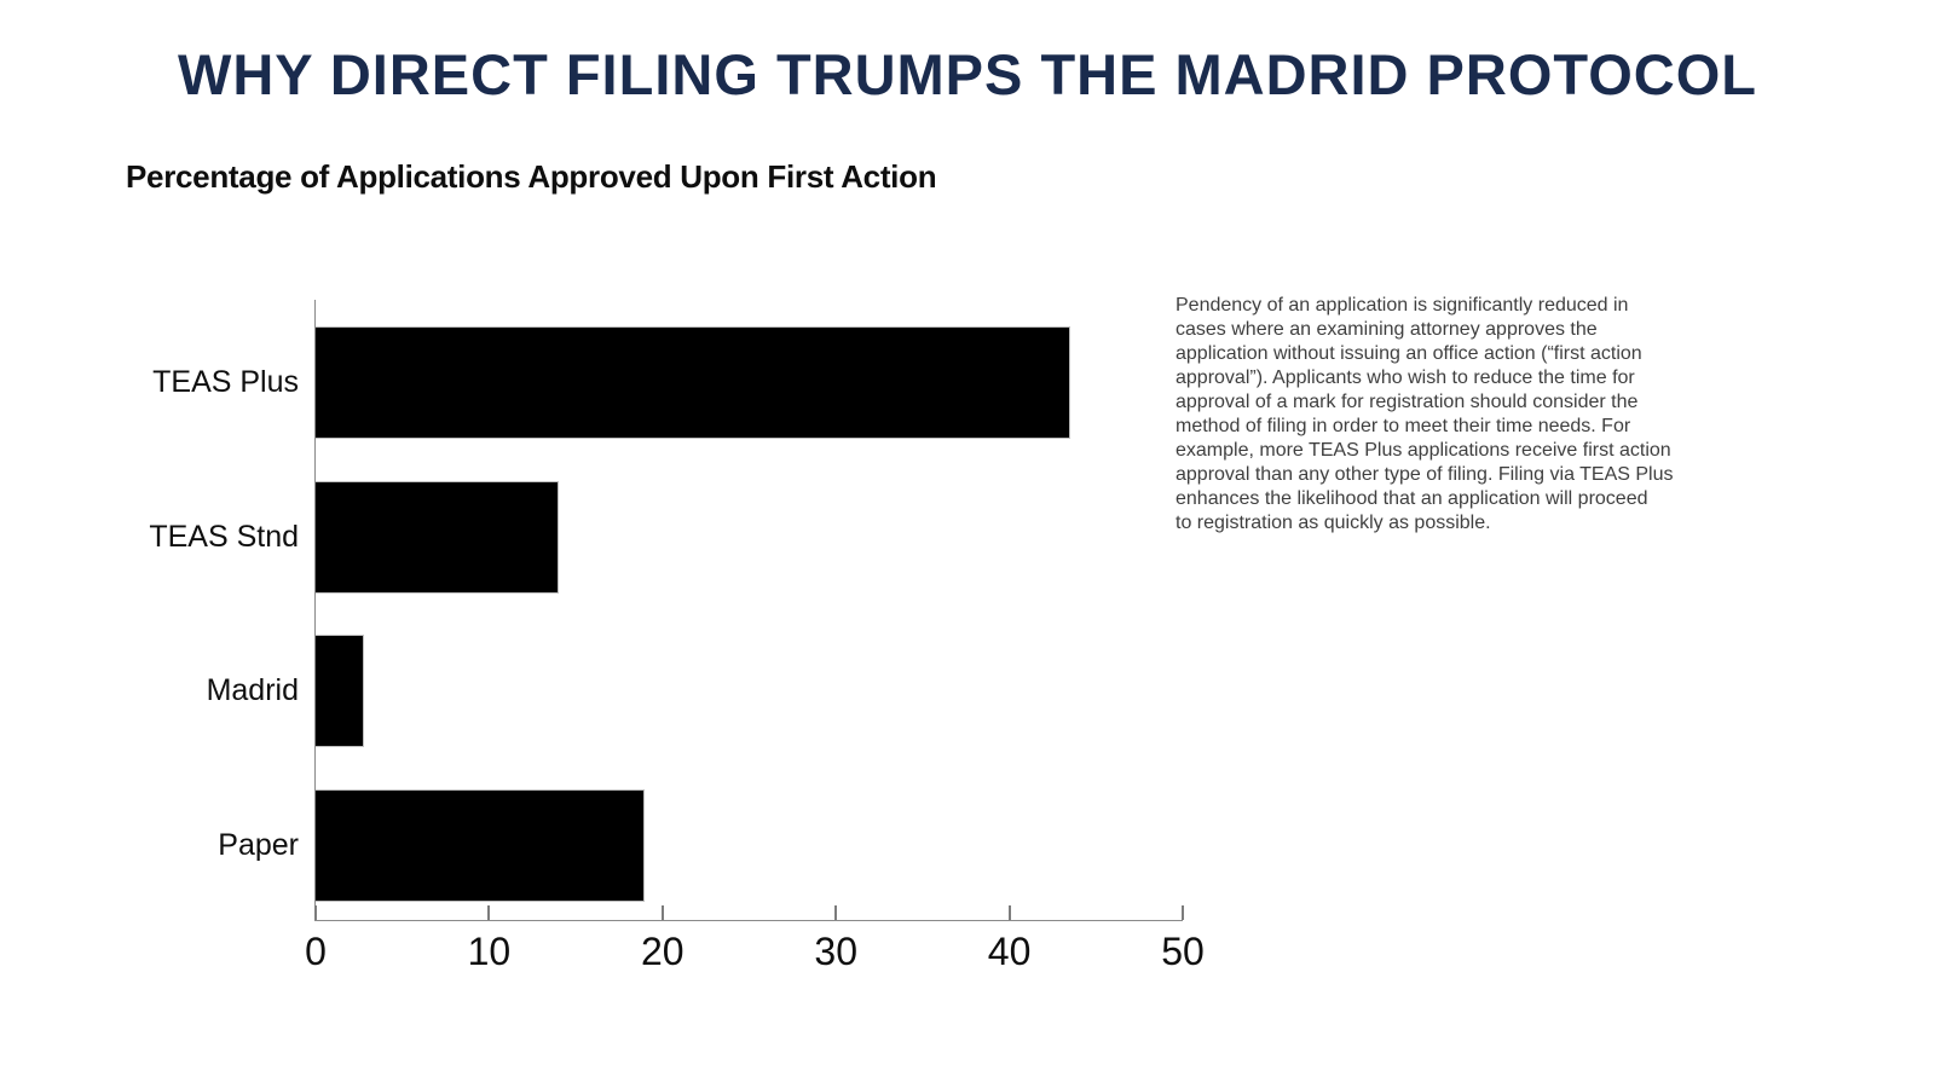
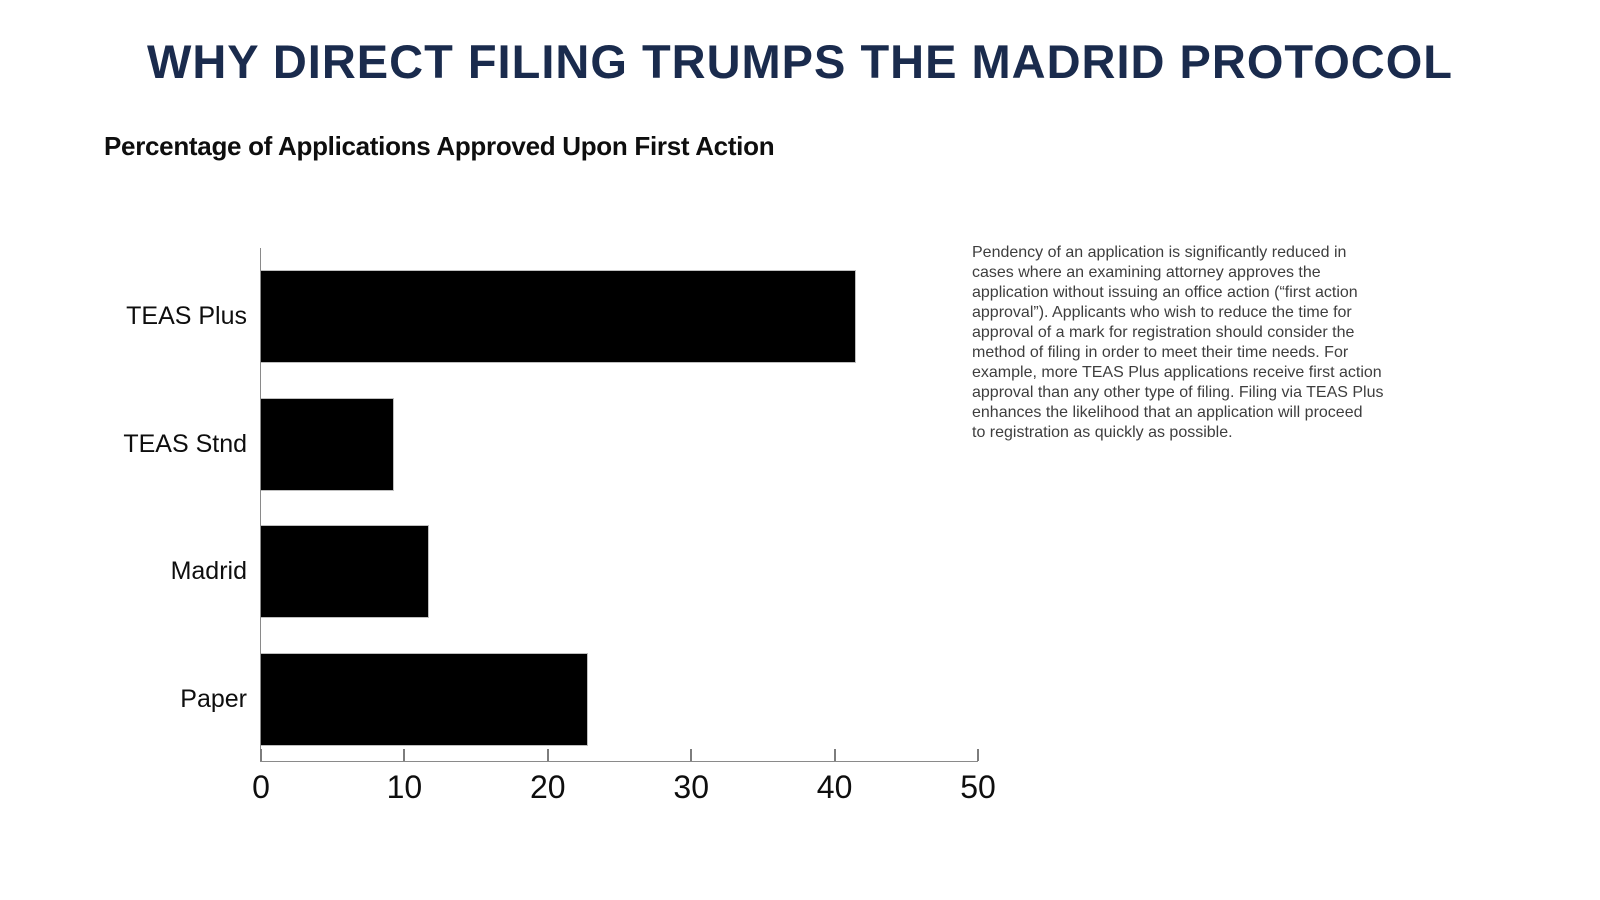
TEAS Plus: 43.5 -> 41.5
TEAS Stnd: 14.0 -> 9.3
Madrid: 2.8 -> 11.7
Paper: 19.0 -> 22.8
